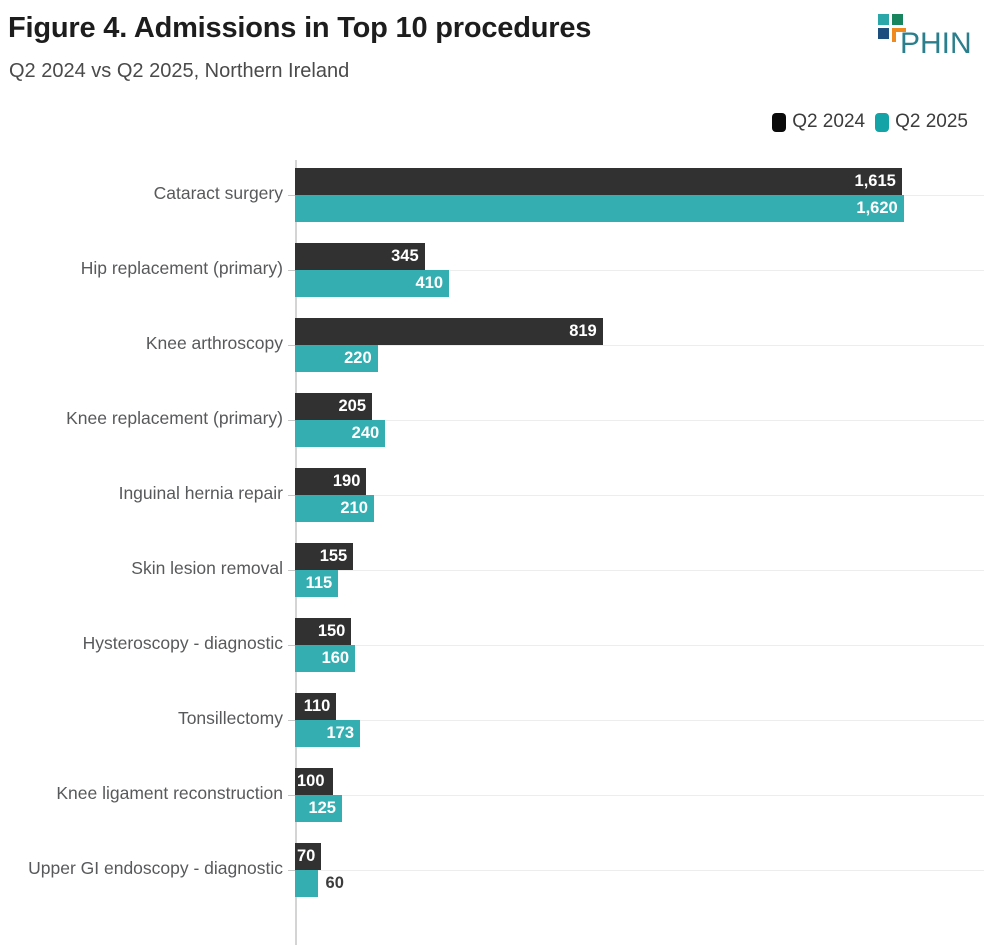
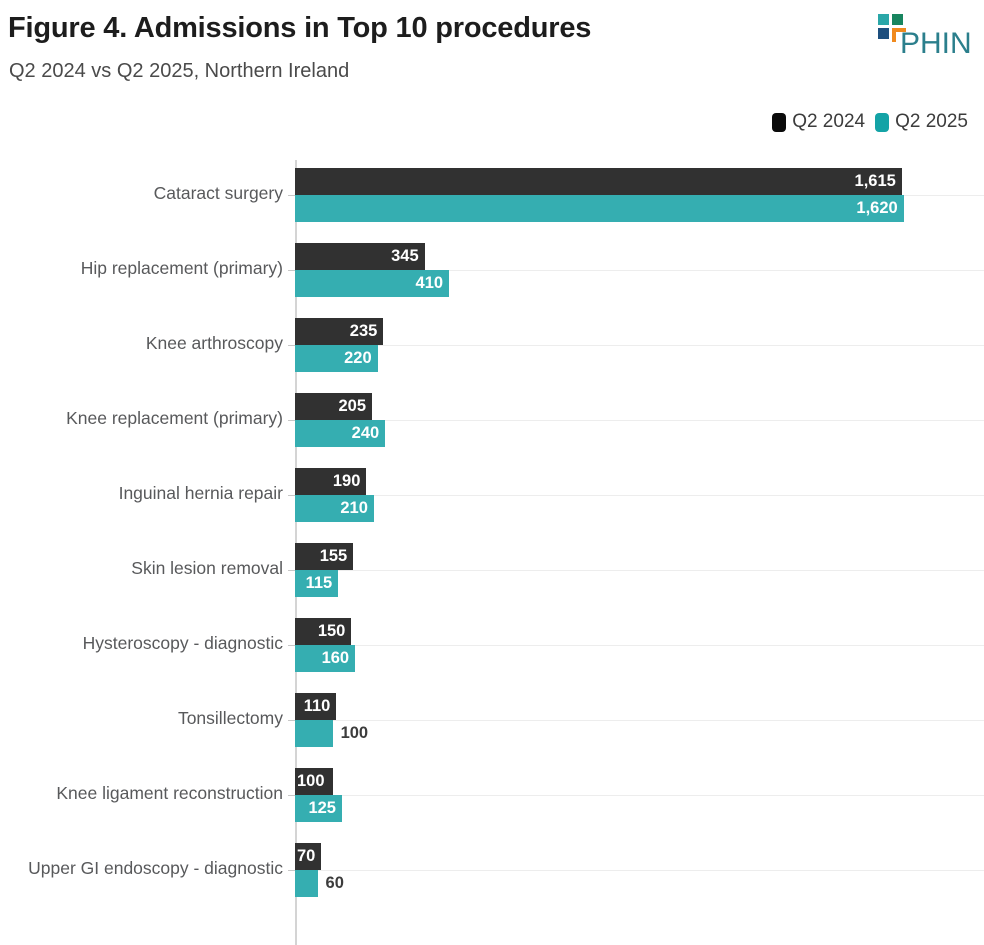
Q2 2024/Knee arthroscopy: 819 -> 235
Q2 2025/Tonsillectomy: 173 -> 100
